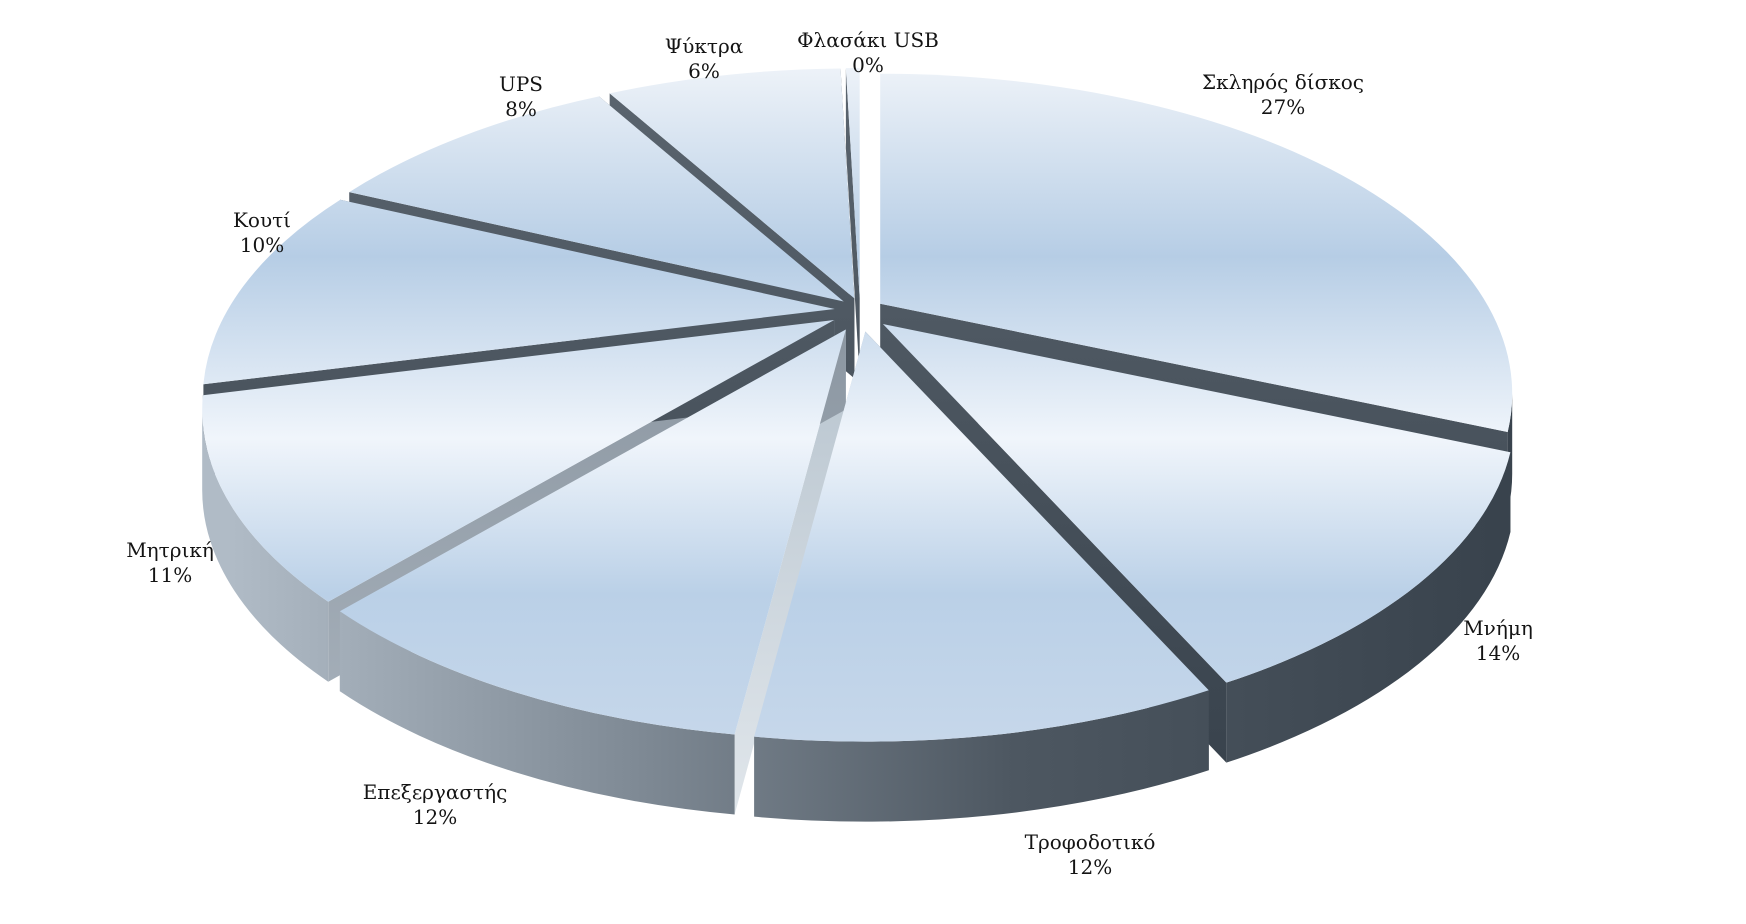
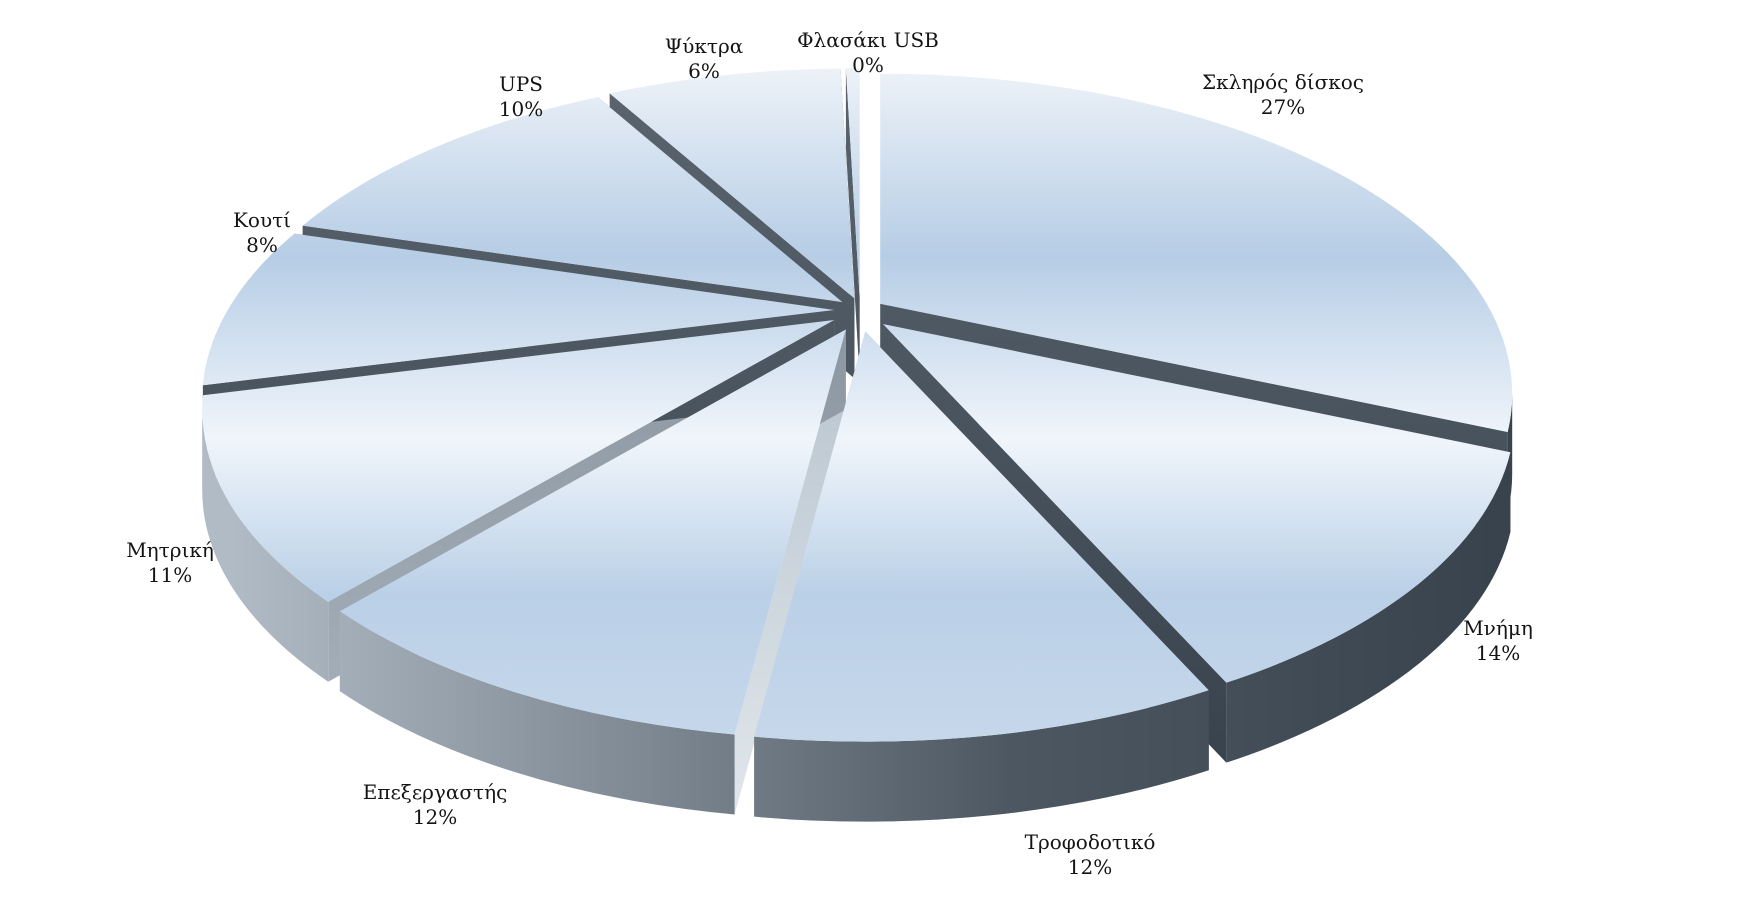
Κουτί: 10% -> 8%
UPS: 8% -> 10%
